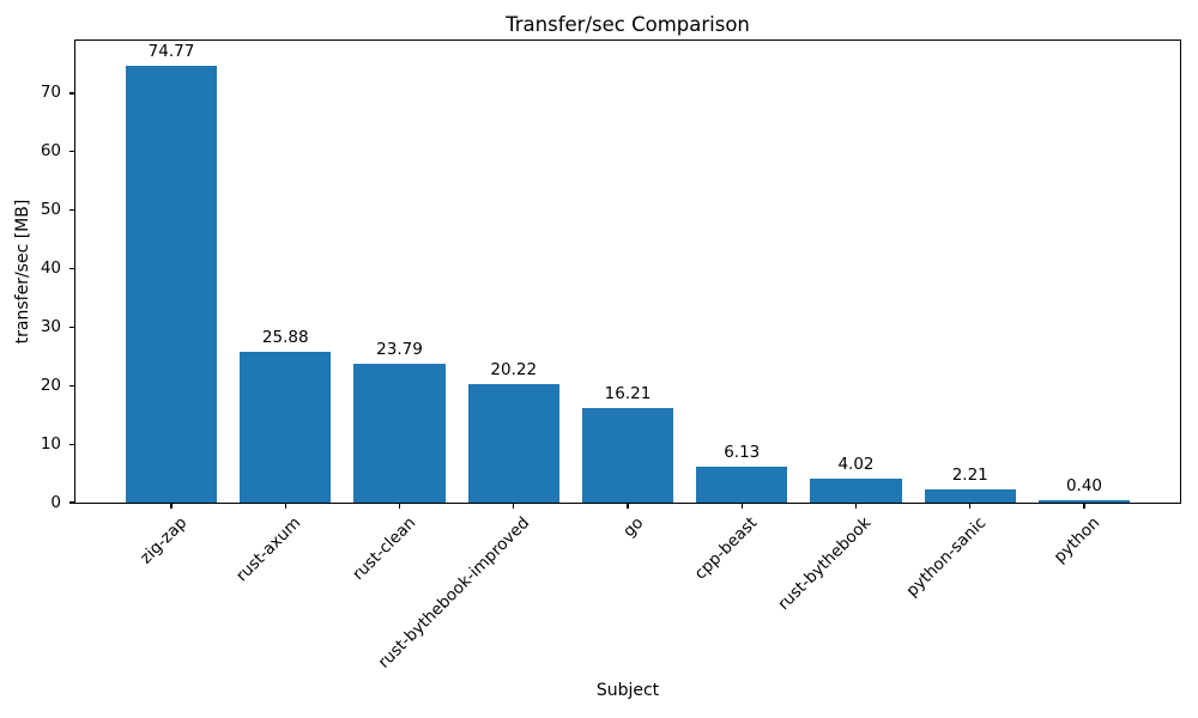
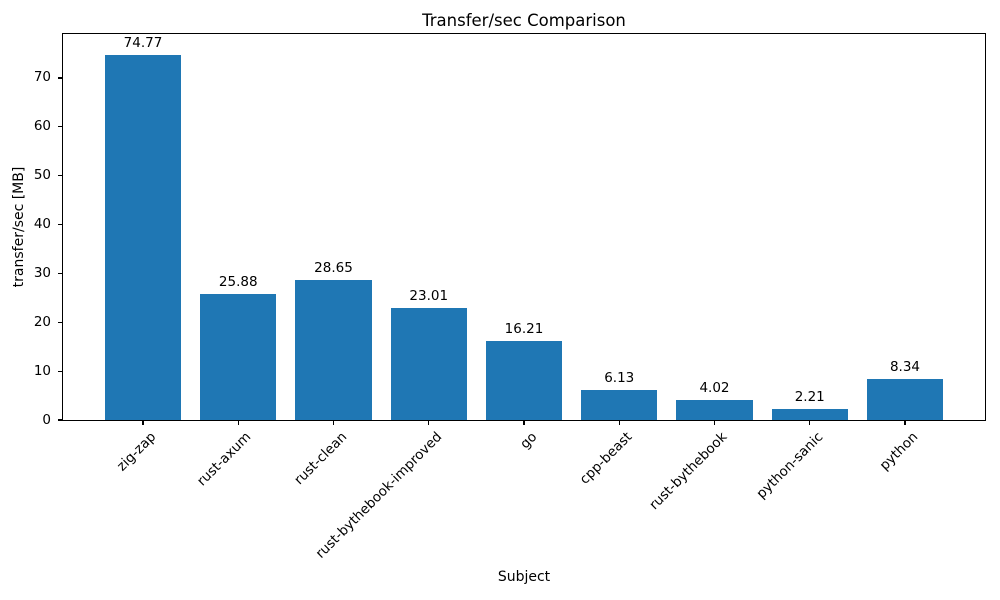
rust-clean: 23.79 -> 28.65
rust-bythebook-improved: 20.22 -> 23.01
python: 0.40 -> 8.34
